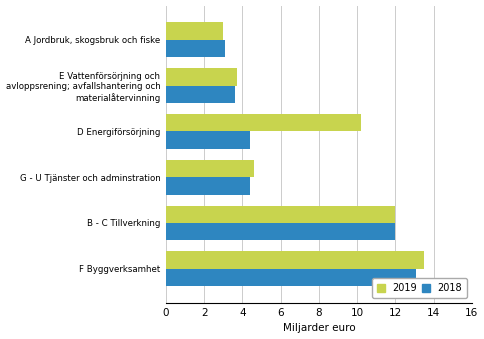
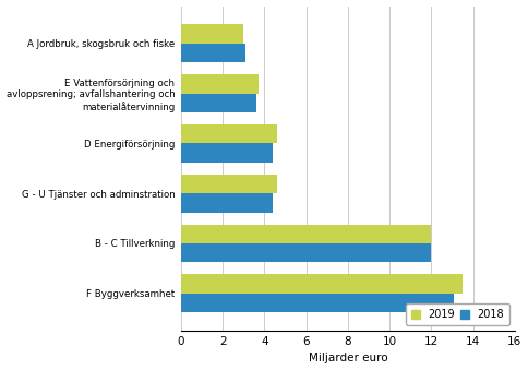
2019/D Energiförsörjning: 10.2 -> 4.6
